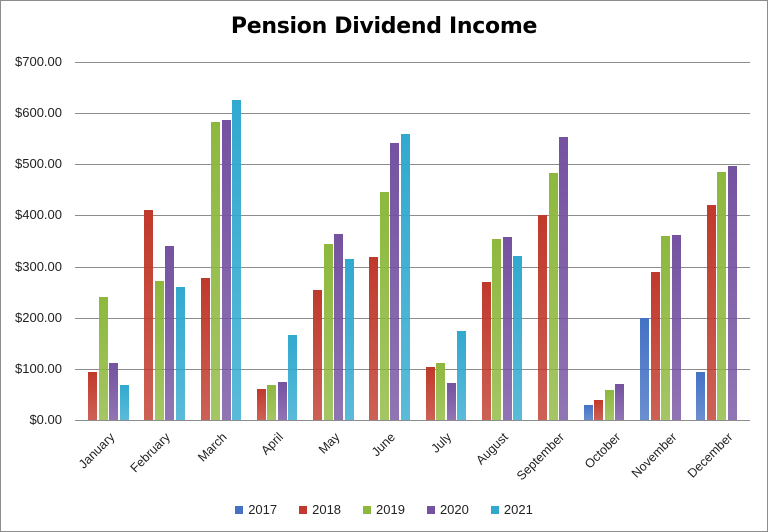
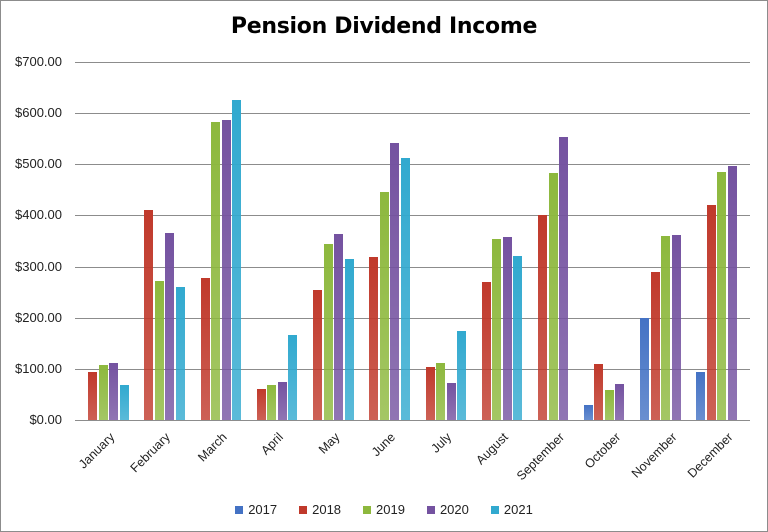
2019/January: $240 -> $110
2020/February: $340 -> $360
2021/June: $560 -> $510
2018/October: $40 -> $110
